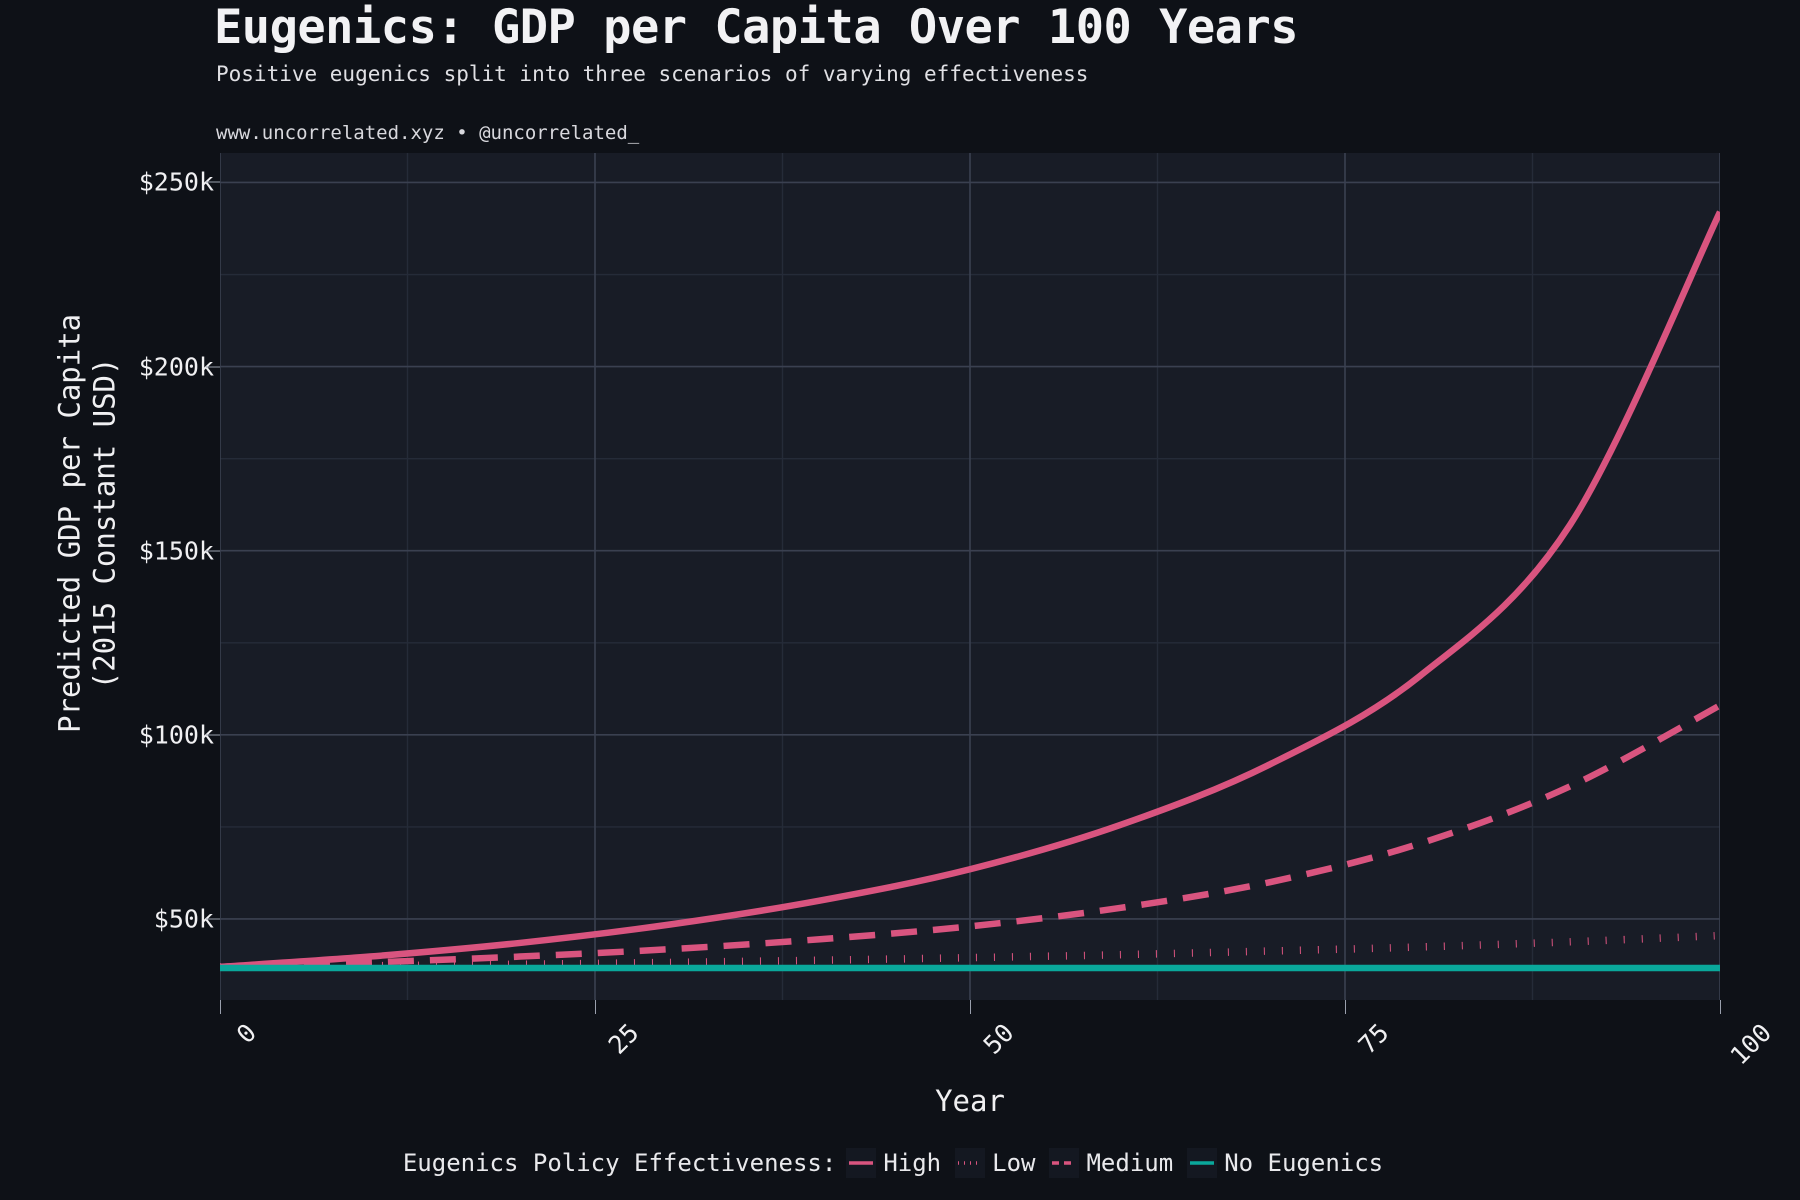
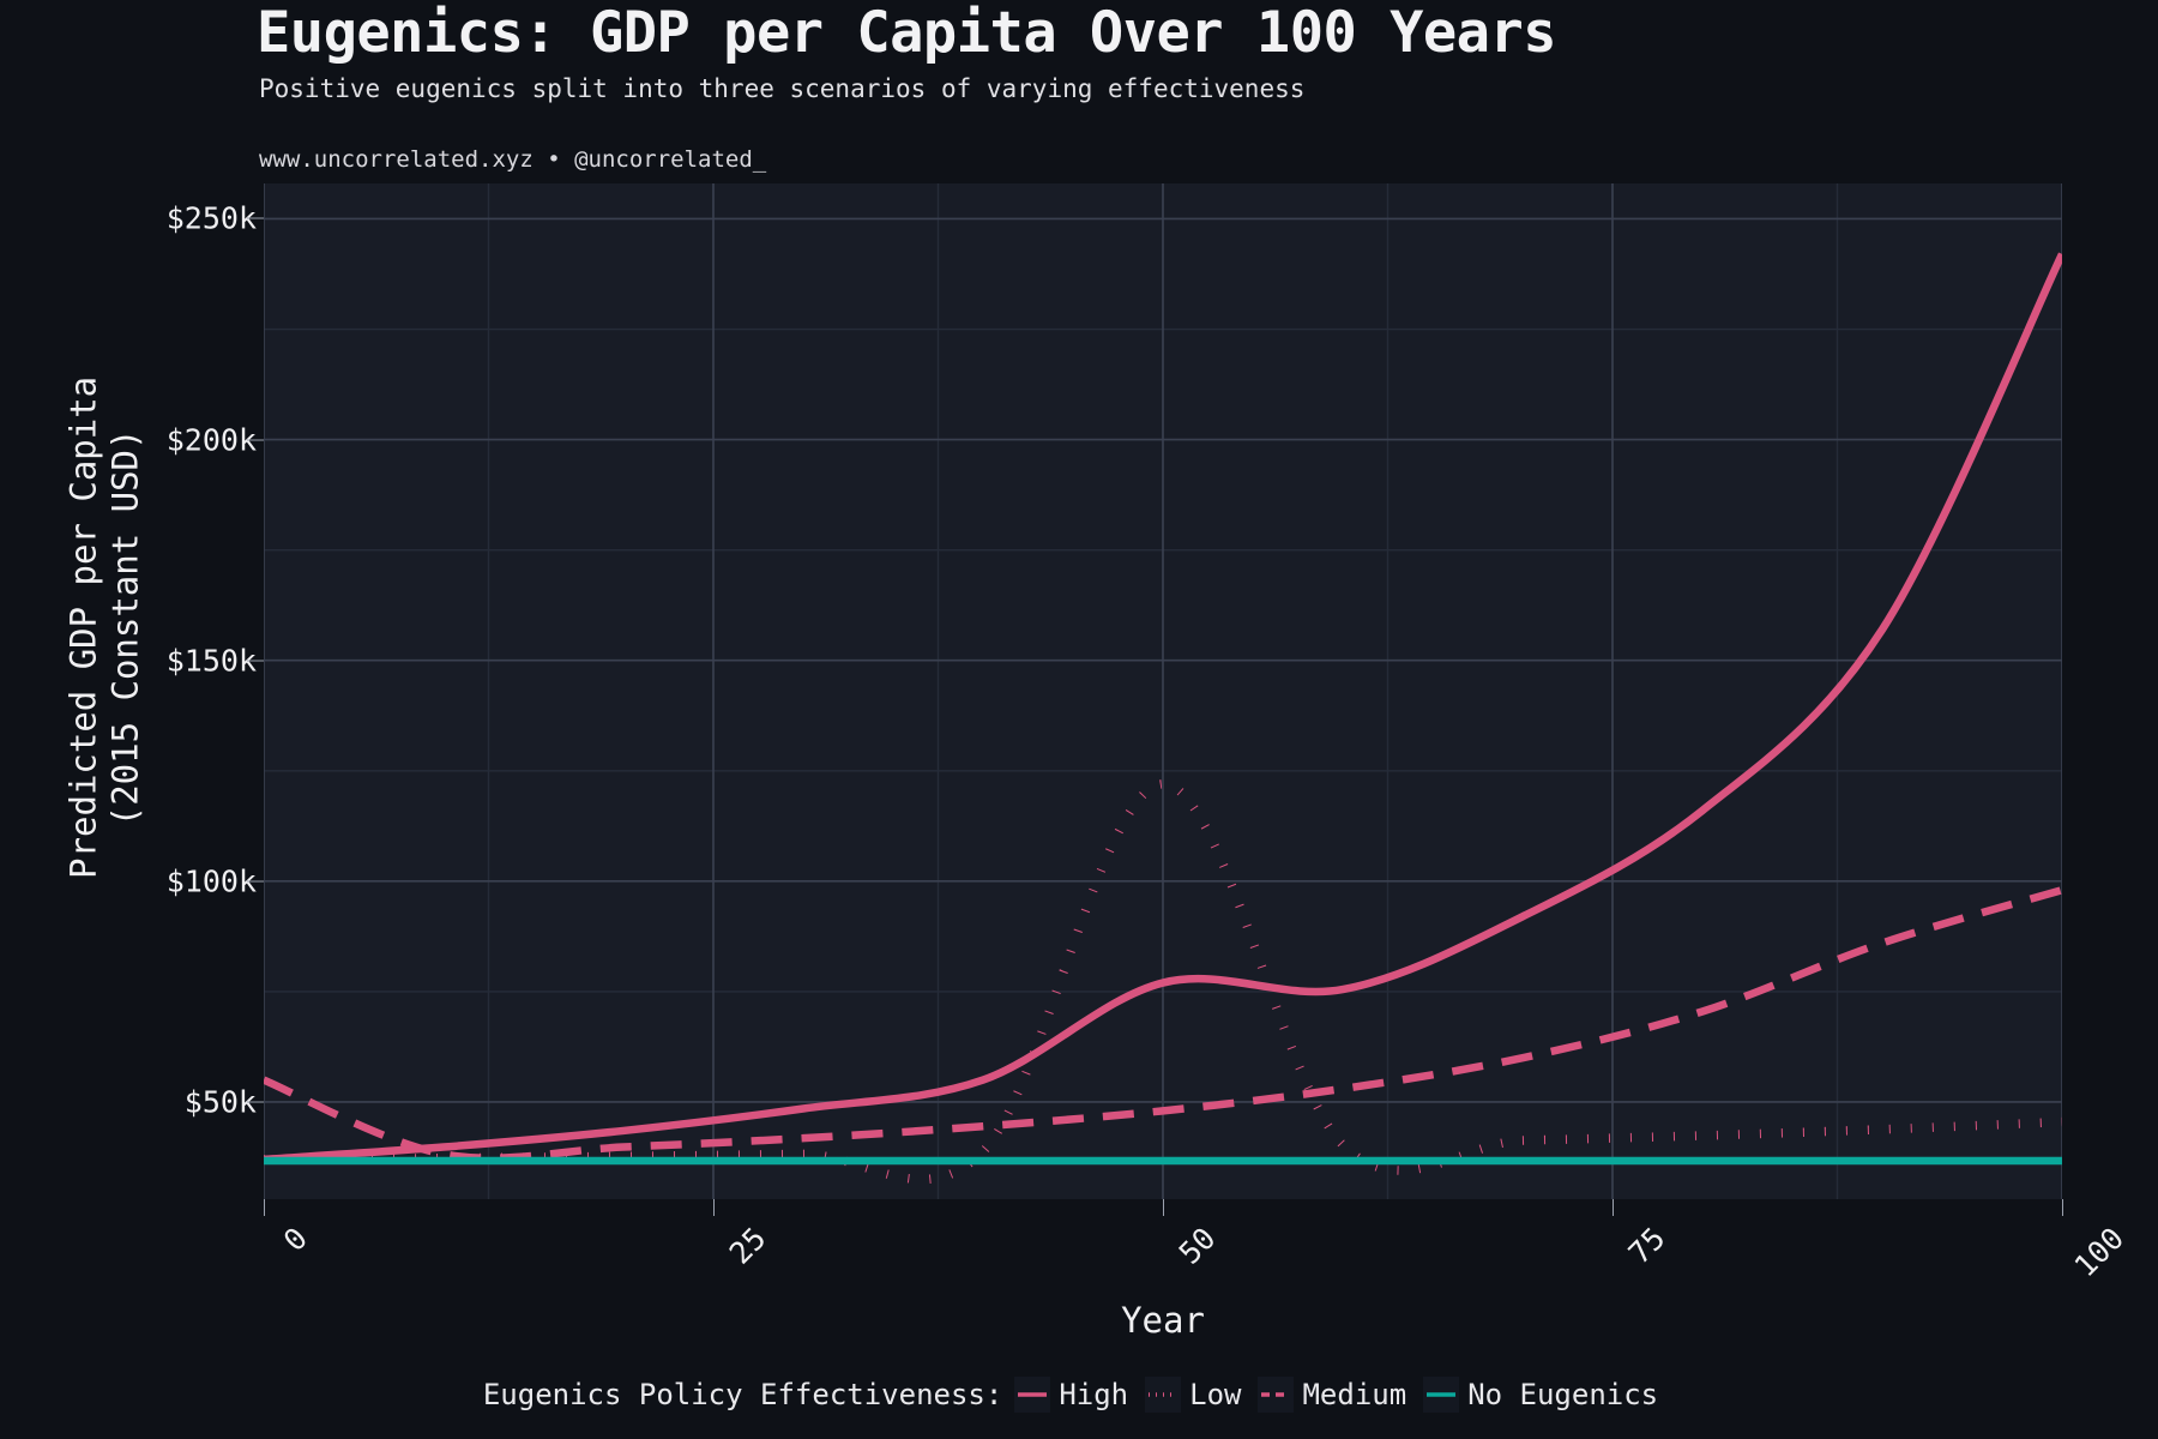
Medium/0: $37k -> $55k
High/50: $64k -> $77k
Low/50: $40k -> $122k
Medium/100: $108k -> $98k
